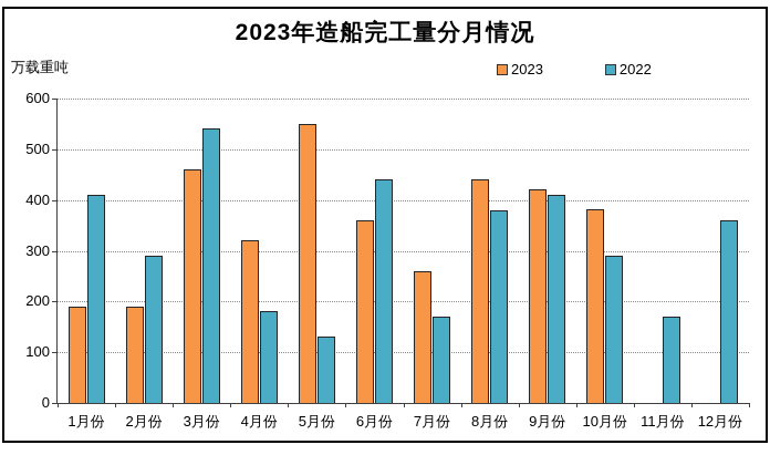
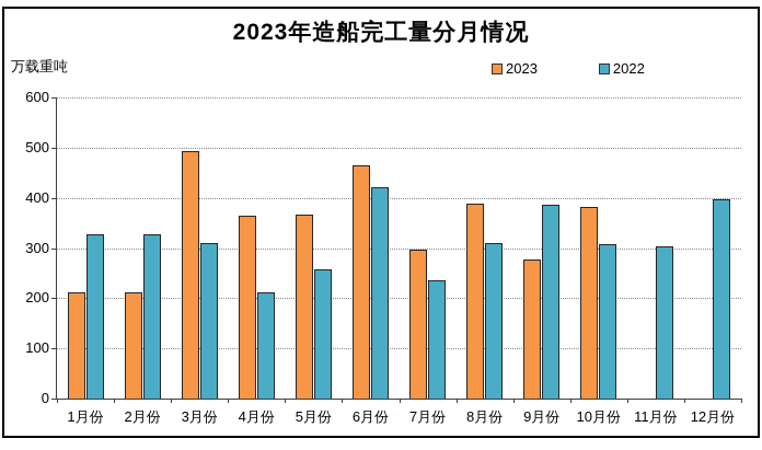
2023/1月份: 190 -> 210
2022/1月份: 410 -> 330
2023/2月份: 190 -> 210
2022/2月份: 290 -> 330
2023/3月份: 460 -> 490
2022/3月份: 540 -> 310
2023/4月份: 320 -> 360
2022/4月份: 180 -> 210
2023/5月份: 550 -> 370
2022/5月份: 130 -> 260
2023/6月份: 360 -> 460
2022/6月份: 440 -> 420
2023/7月份: 260 -> 300
2022/7月份: 170 -> 240
2023/8月份: 440 -> 390
2022/8月份: 380 -> 310
2023/9月份: 420 -> 280
2022/9月份: 410 -> 390
2022/10月份: 290 -> 310
2022/11月份: 170 -> 300
2022/12月份: 360 -> 400
